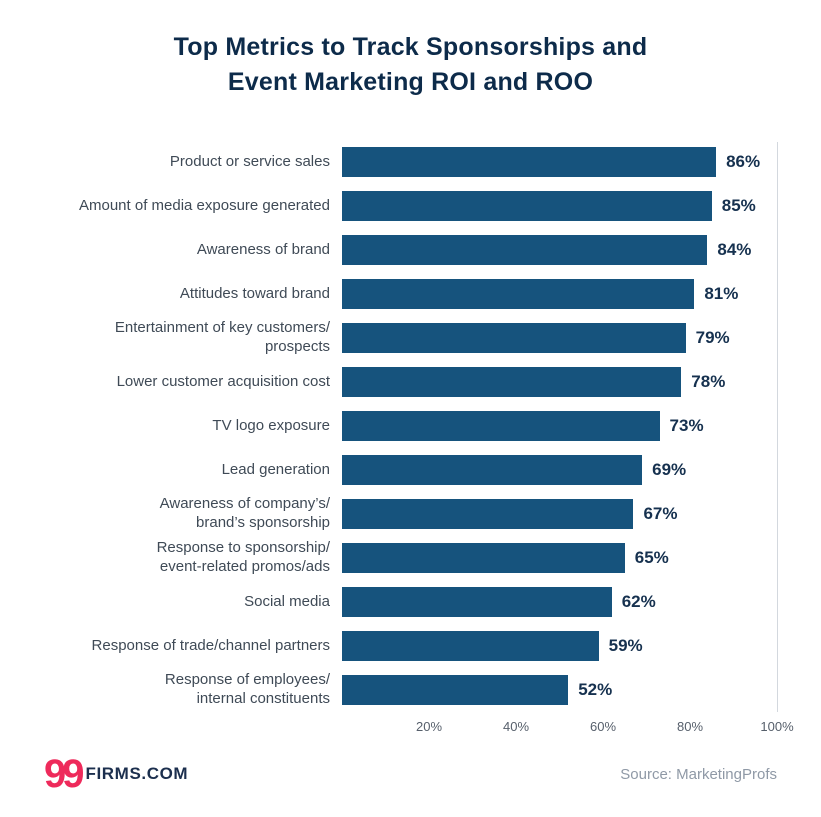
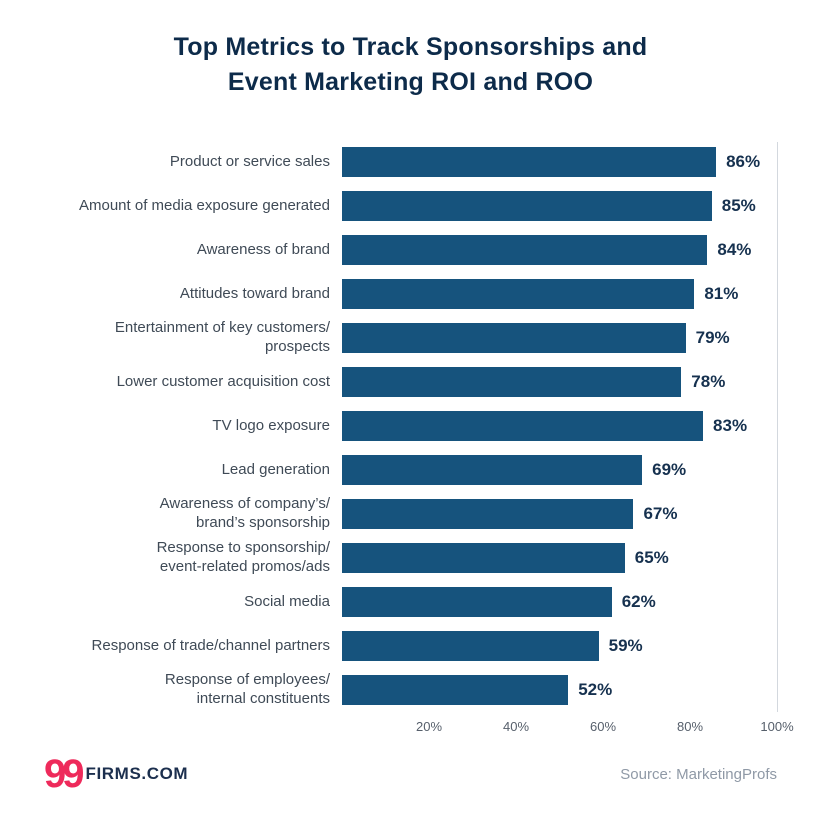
TV logo exposure: 73% -> 83%
